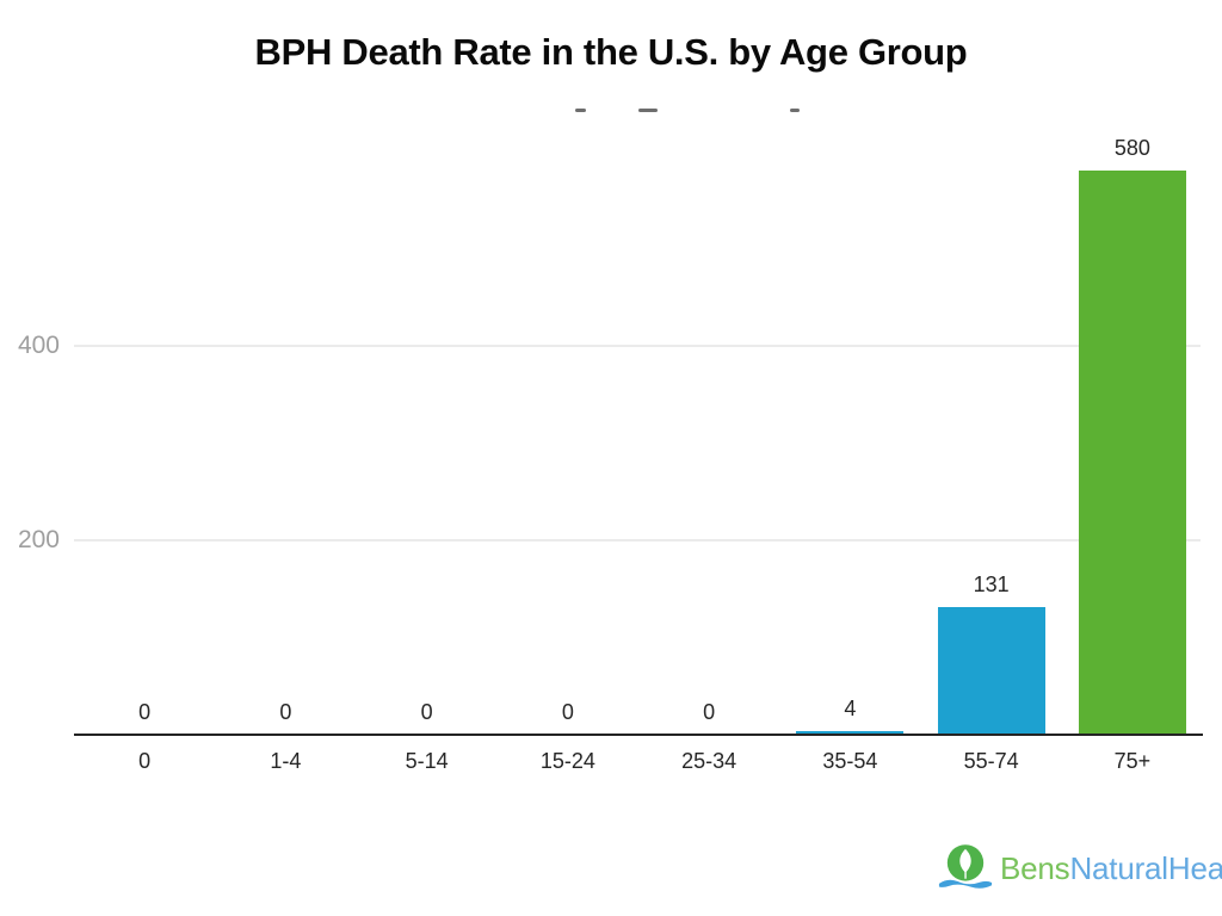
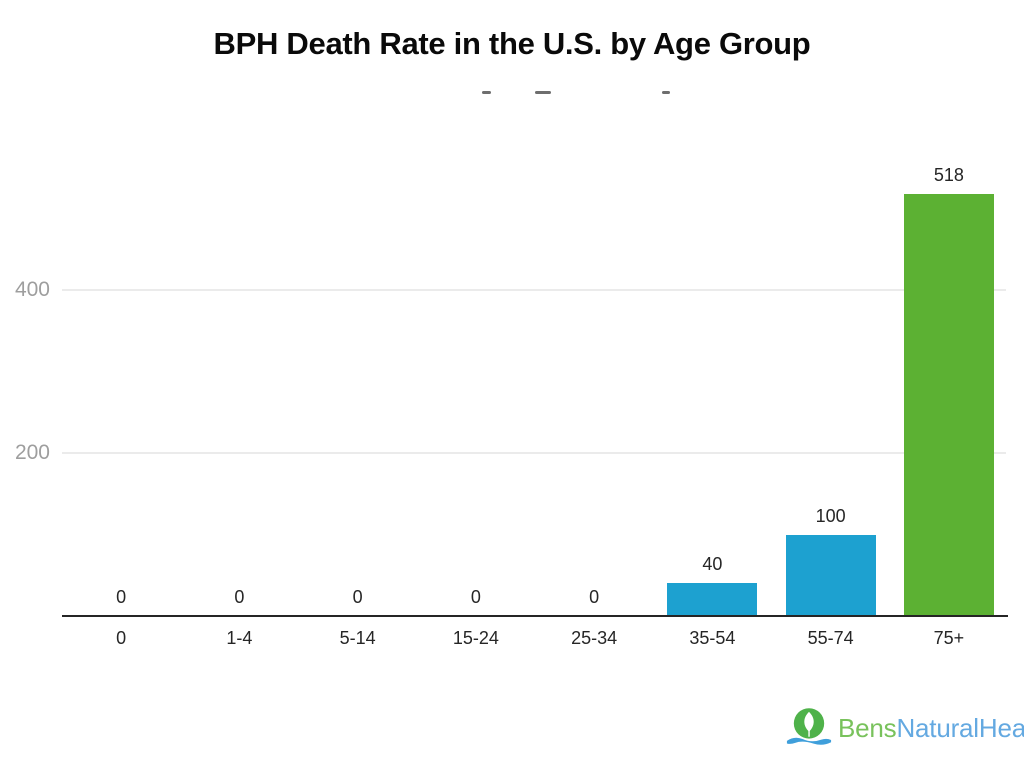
35-54: 4 -> 40
55-74: 131 -> 100
75+: 580 -> 518
